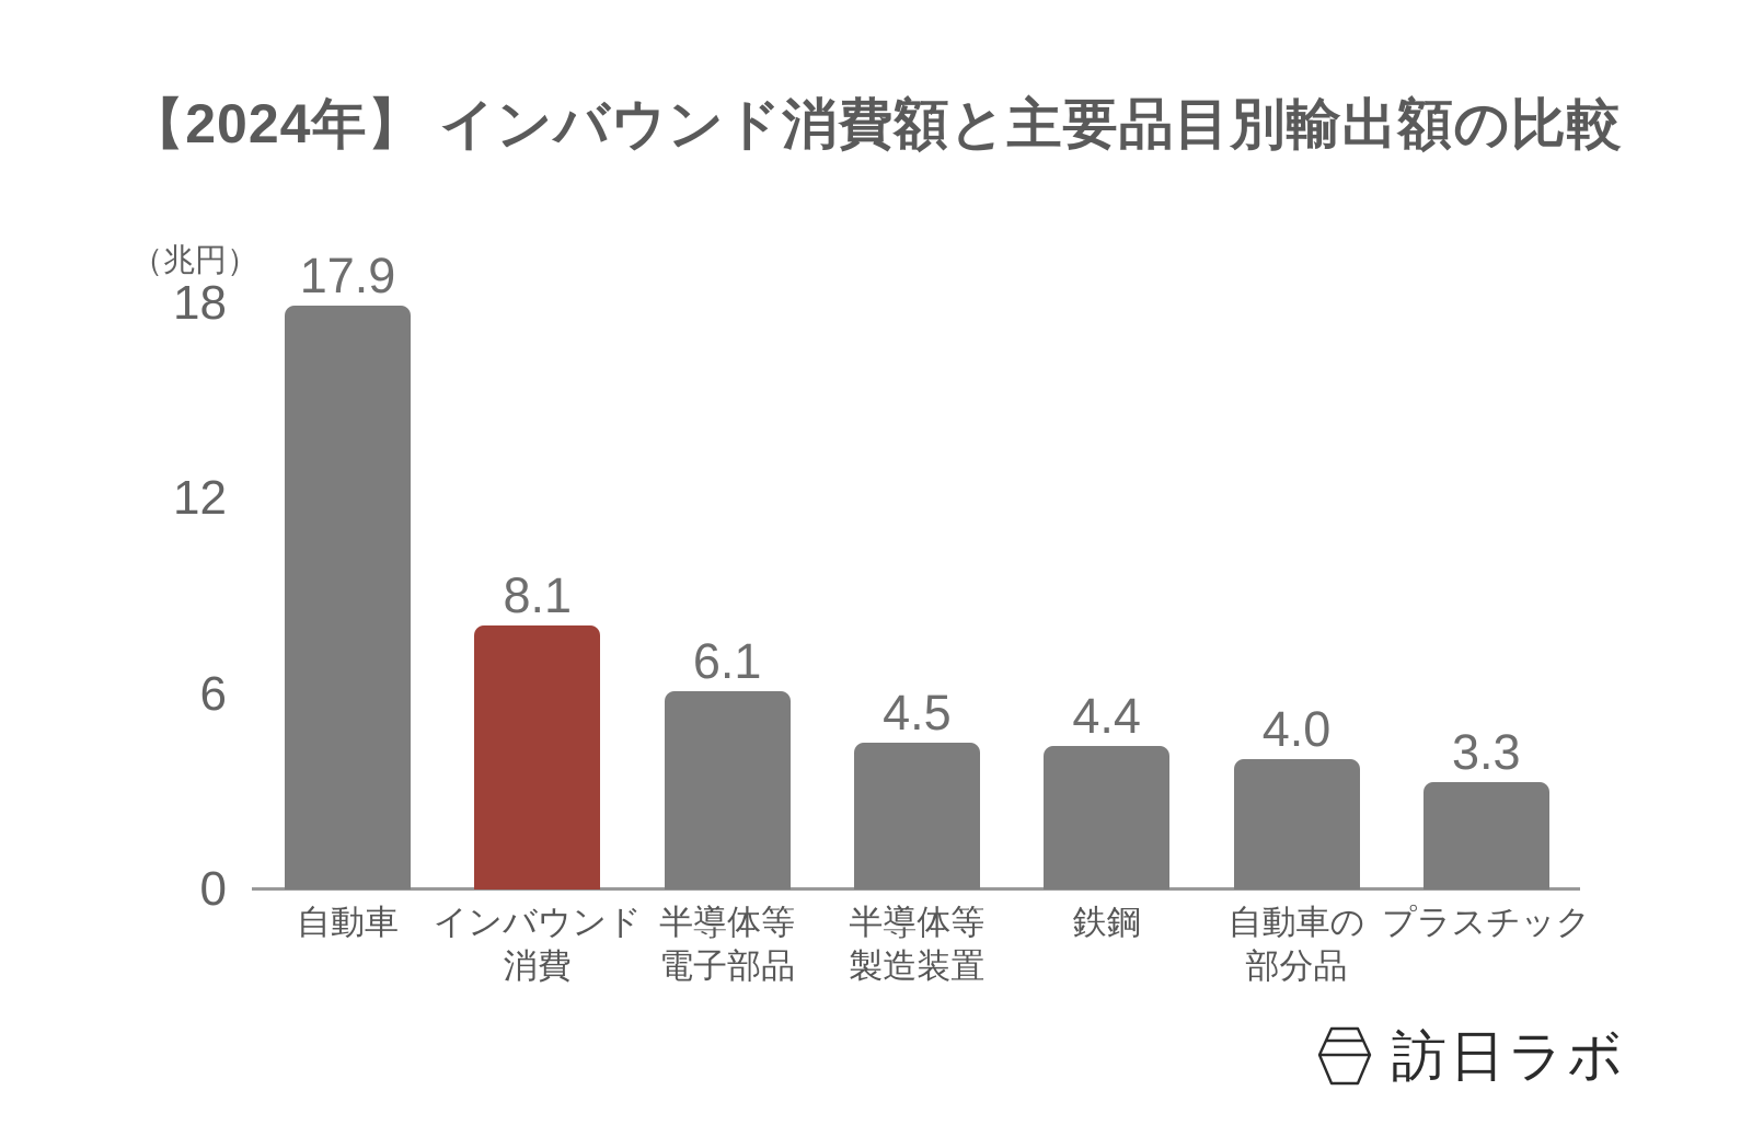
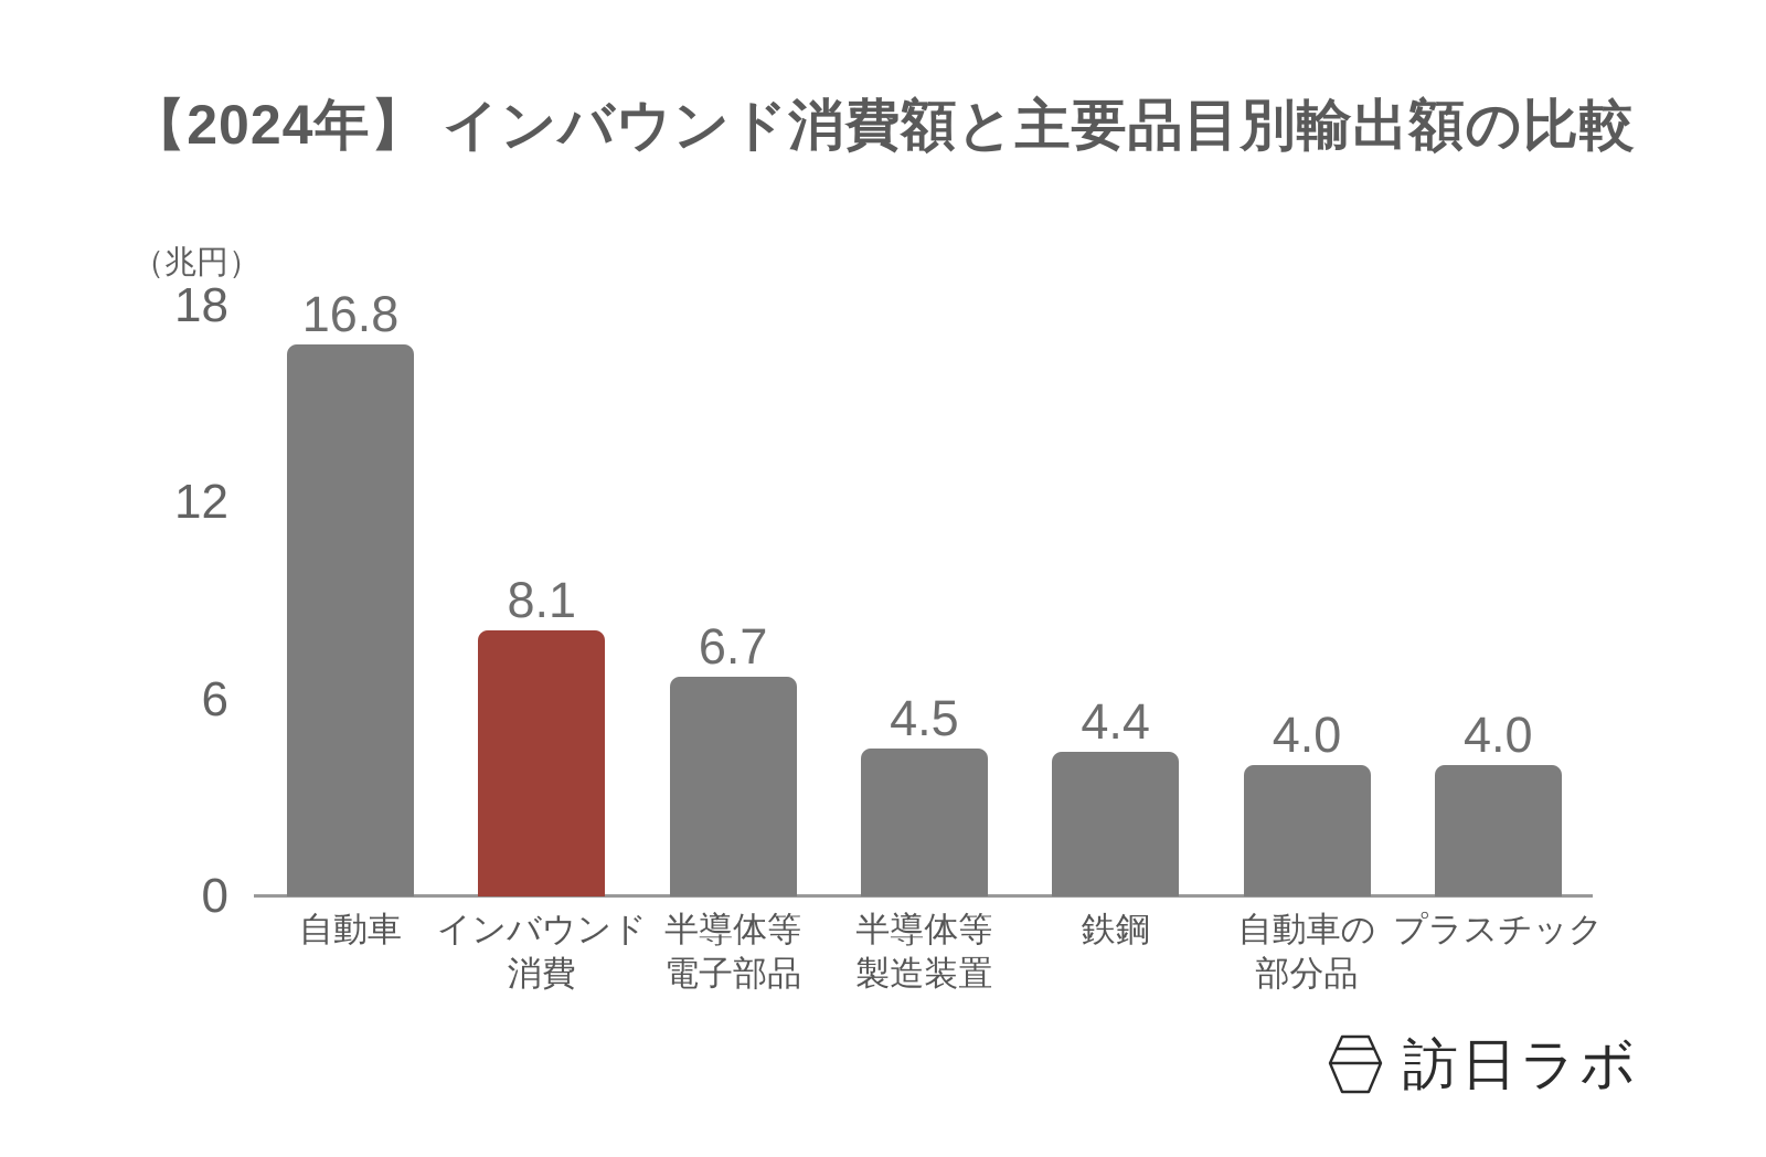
自動車: 17.9 -> 16.8
半導体等 電子部品: 6.1 -> 6.7
プラスチック: 3.3 -> 4.0
